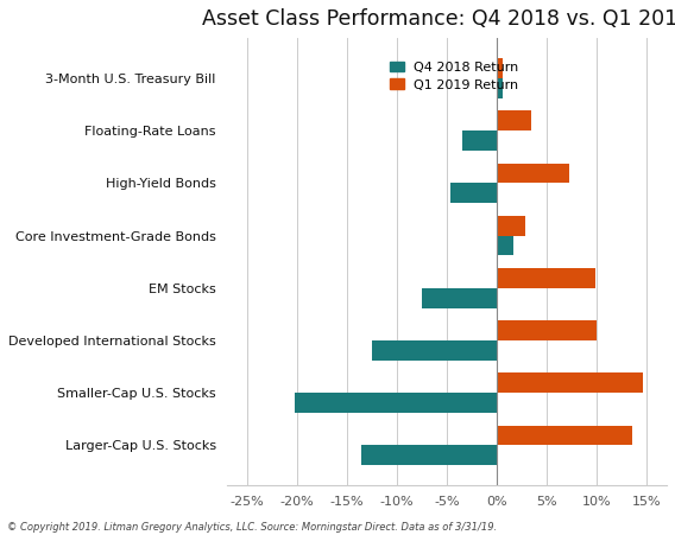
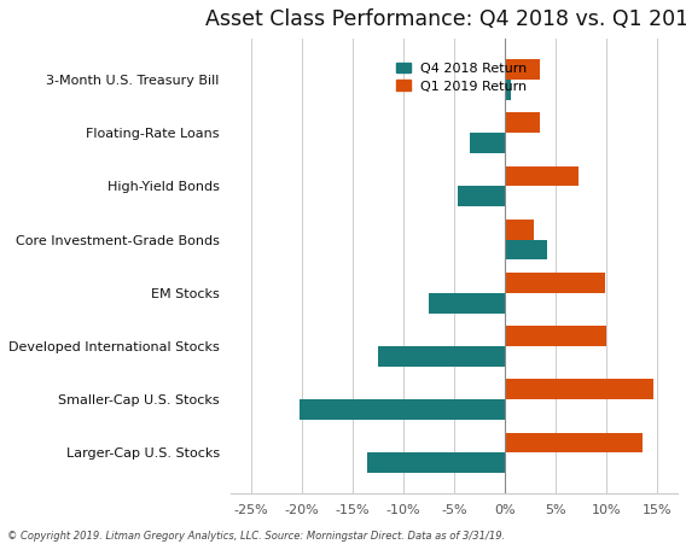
Q1 2019 Return/3-Month U.S. Treasury Bill: 0.6% -> 3.4%
Q4 2018 Return/Core Investment-Grade Bonds: 1.6% -> 4.2%
